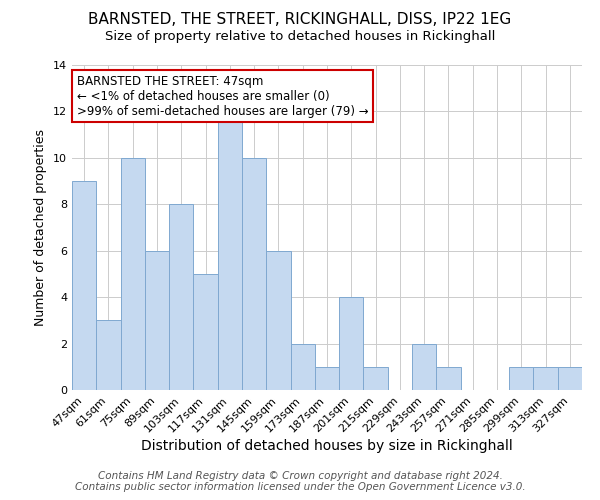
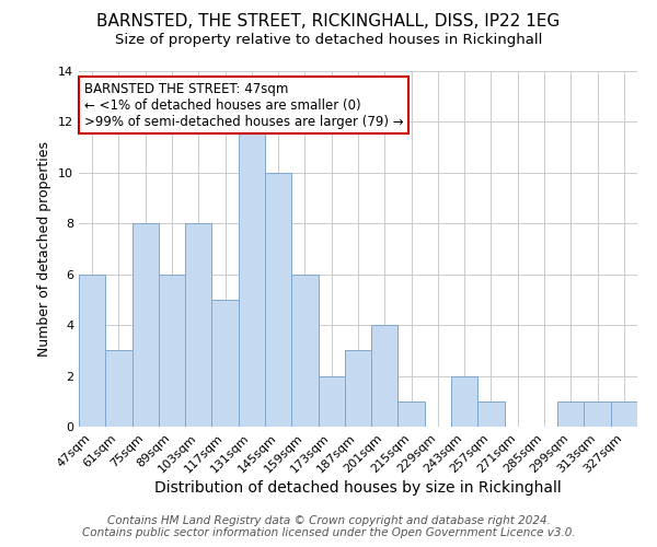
47sqm: 9 -> 6
75sqm: 10 -> 8
187sqm: 1 -> 3
